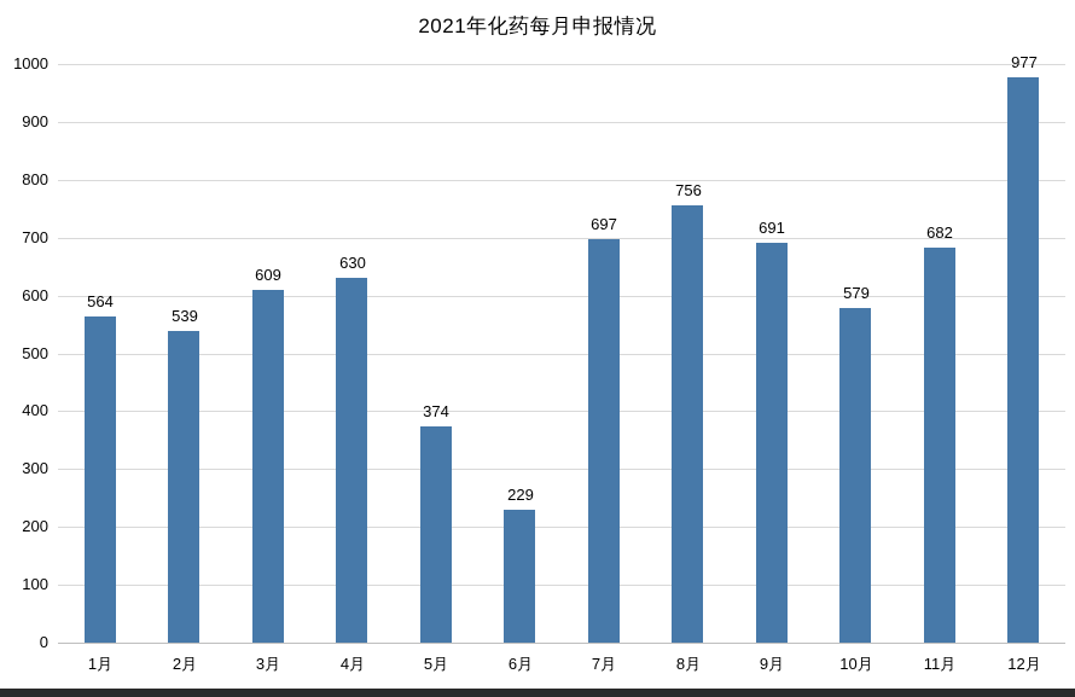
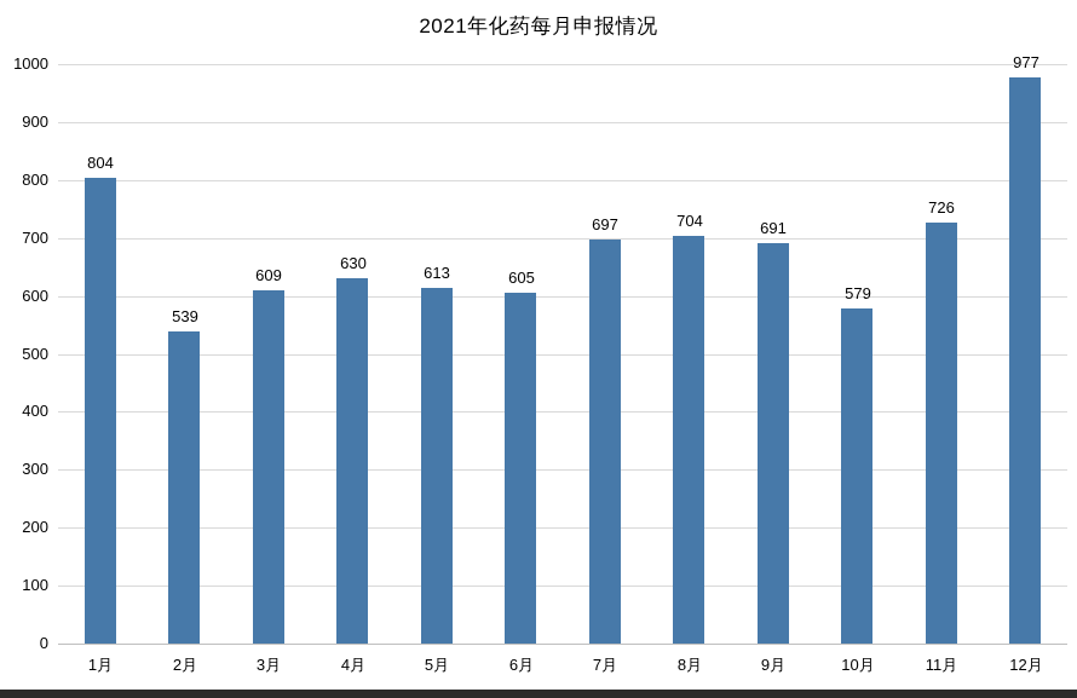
1月: 564 -> 804
5月: 374 -> 613
6月: 229 -> 605
8月: 756 -> 704
11月: 682 -> 726
